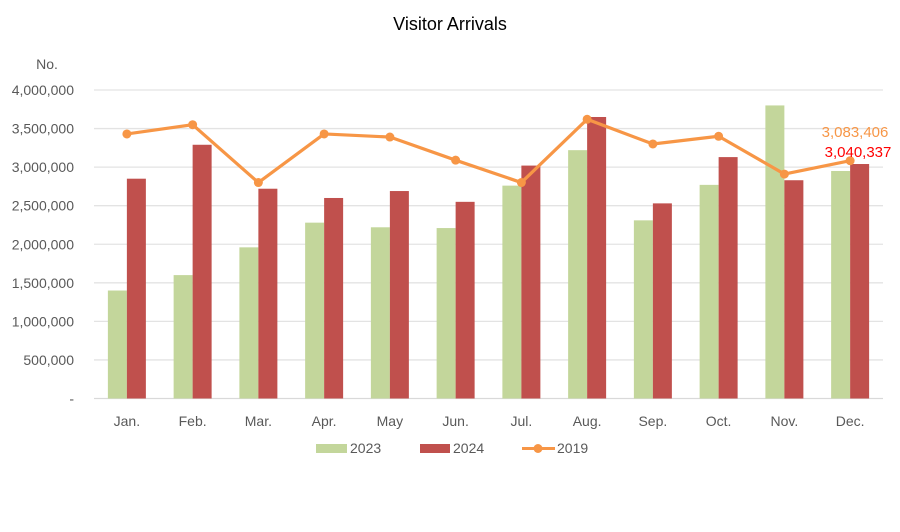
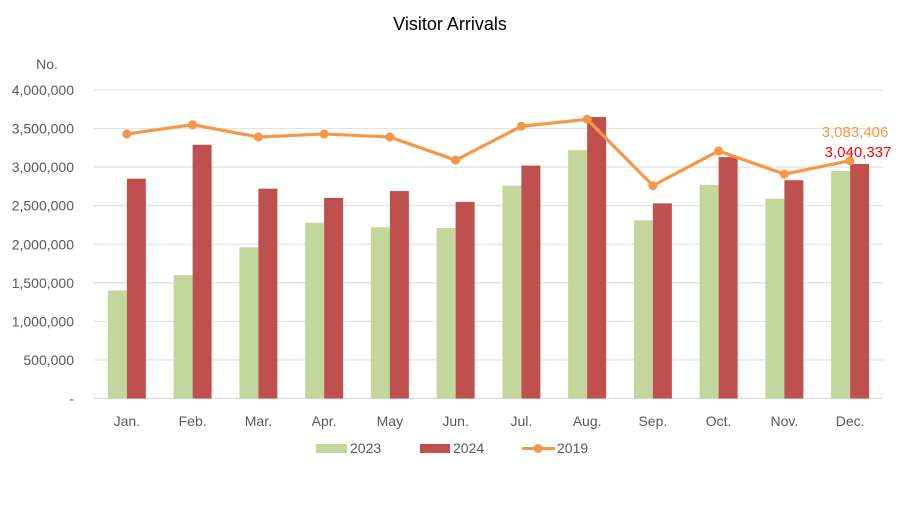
2019/Mar.: 2800000 -> 3400000
2019/Jul.: 2800000 -> 3500000
2019/Sep.: 3300000 -> 2800000
2019/Oct.: 3400000 -> 3200000
2023/Nov.: 3800000 -> 2600000
